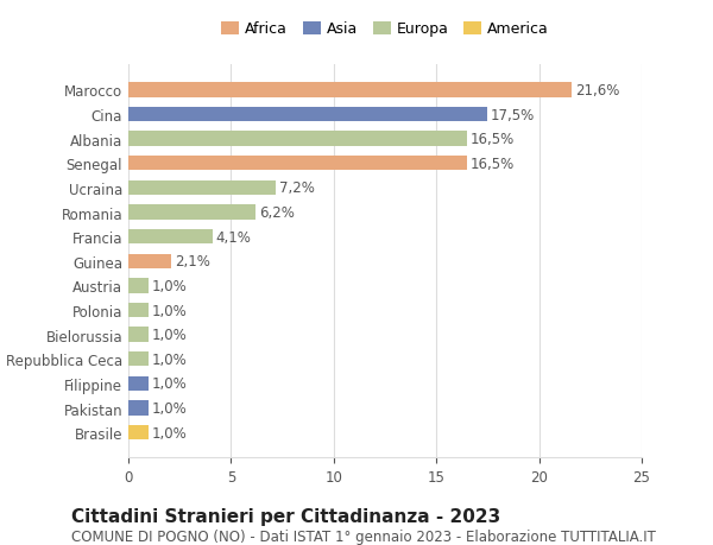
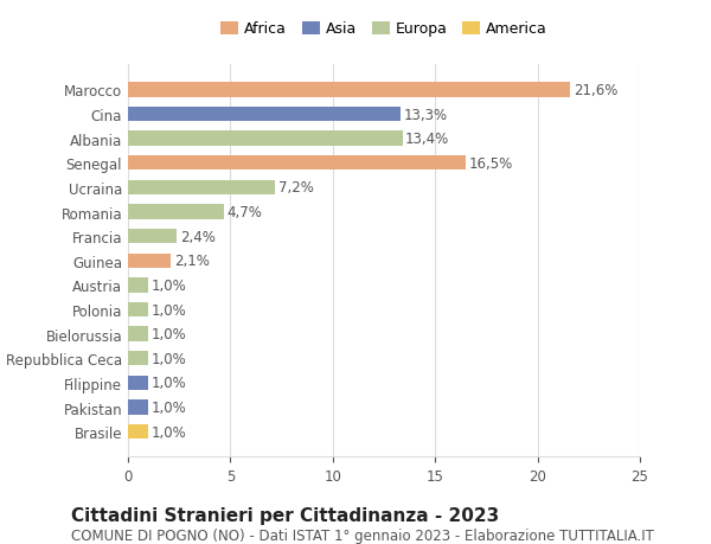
Cina: 17,5% -> 13,3%
Albania: 16,5% -> 13,4%
Romania: 6,2% -> 4,7%
Francia: 4,1% -> 2,4%
